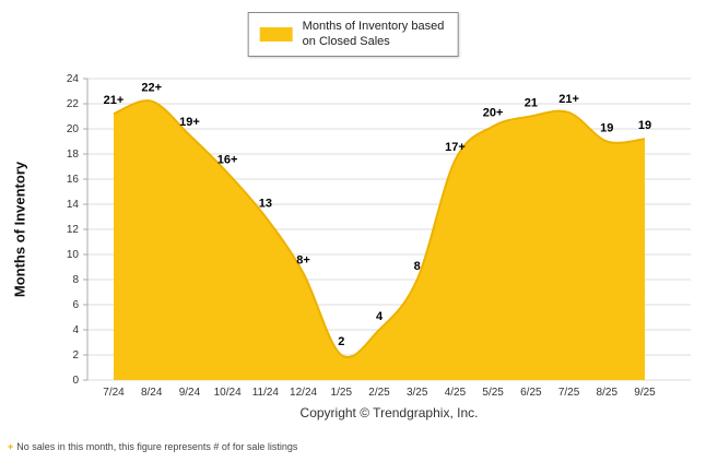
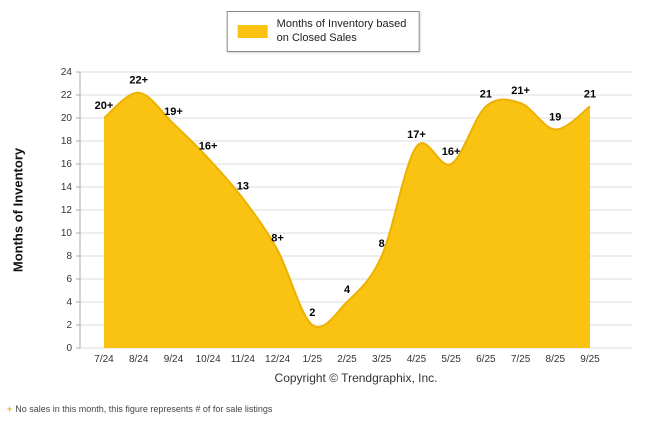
7/24: 21 -> 20
5/25: 20 -> 16
9/25: 19 -> 21
